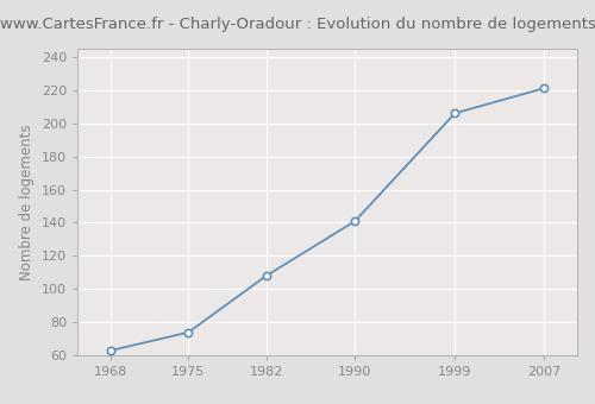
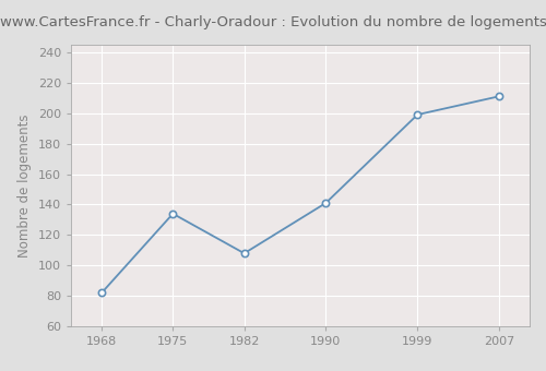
1968: 63 -> 82
1975: 74 -> 134
1999: 206 -> 199
2007: 221 -> 211
